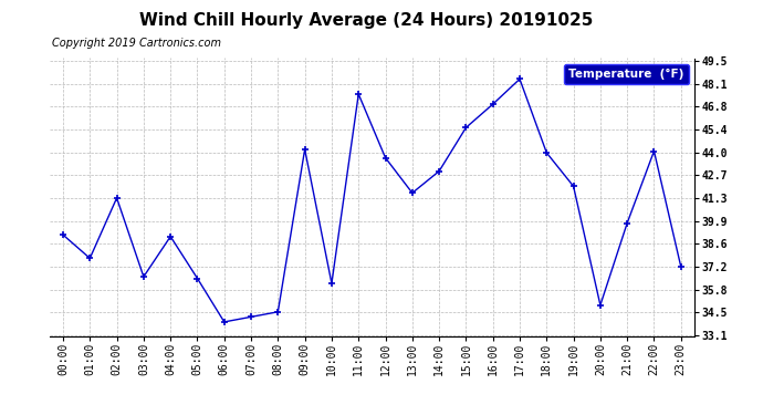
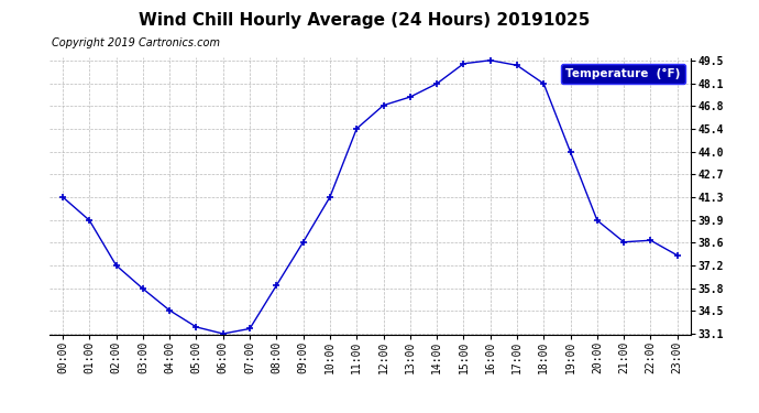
00:00: 39.1 -> 41.3
01:00: 37.7 -> 39.9
02:00: 41.3 -> 37.2
03:00: 36.6 -> 35.8
04:00: 39.0 -> 34.5
05:00: 36.5 -> 33.5
06:00: 33.9 -> 33.1
07:00: 34.2 -> 33.4
08:00: 34.5 -> 36.0
09:00: 44.2 -> 38.6
10:00: 36.2 -> 41.3
11:00: 47.5 -> 45.4
12:00: 43.7 -> 46.8
13:00: 41.6 -> 47.3
14:00: 42.9 -> 48.1
15:00: 45.5 -> 49.3
16:00: 46.9 -> 49.5
17:00: 48.4 -> 49.2
18:00: 44.0 -> 48.1
19:00: 42.0 -> 44.0
20:00: 34.9 -> 39.9
21:00: 39.8 -> 38.6
22:00: 44.1 -> 38.7
23:00: 37.2 -> 37.8
